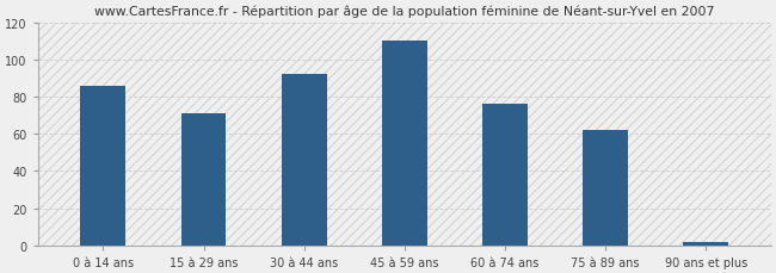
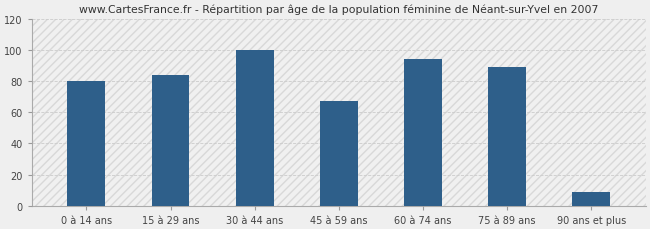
0 à 14 ans: 86 -> 80
15 à 29 ans: 71 -> 84
30 à 44 ans: 92 -> 100
45 à 59 ans: 110 -> 67
60 à 74 ans: 76 -> 94
75 à 89 ans: 62 -> 89
90 ans et plus: 2 -> 9
